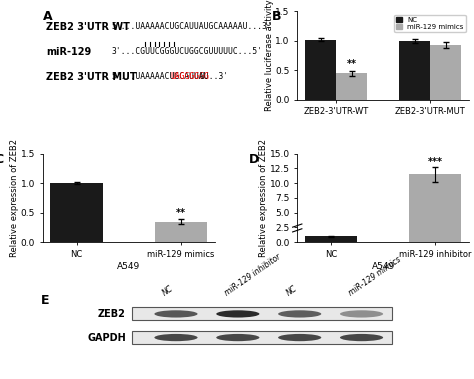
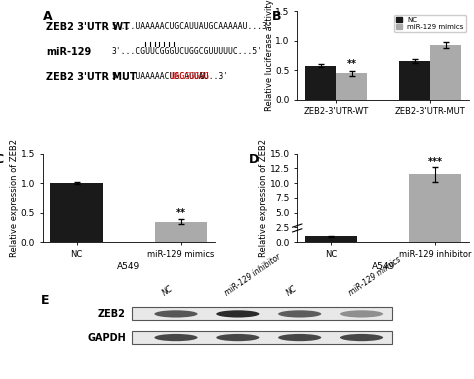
NC/ZEB2-3'UTR-WT: 1.02 -> 0.58
NC/ZEB2-3'UTR-MUT: 1.00 -> 0.66
